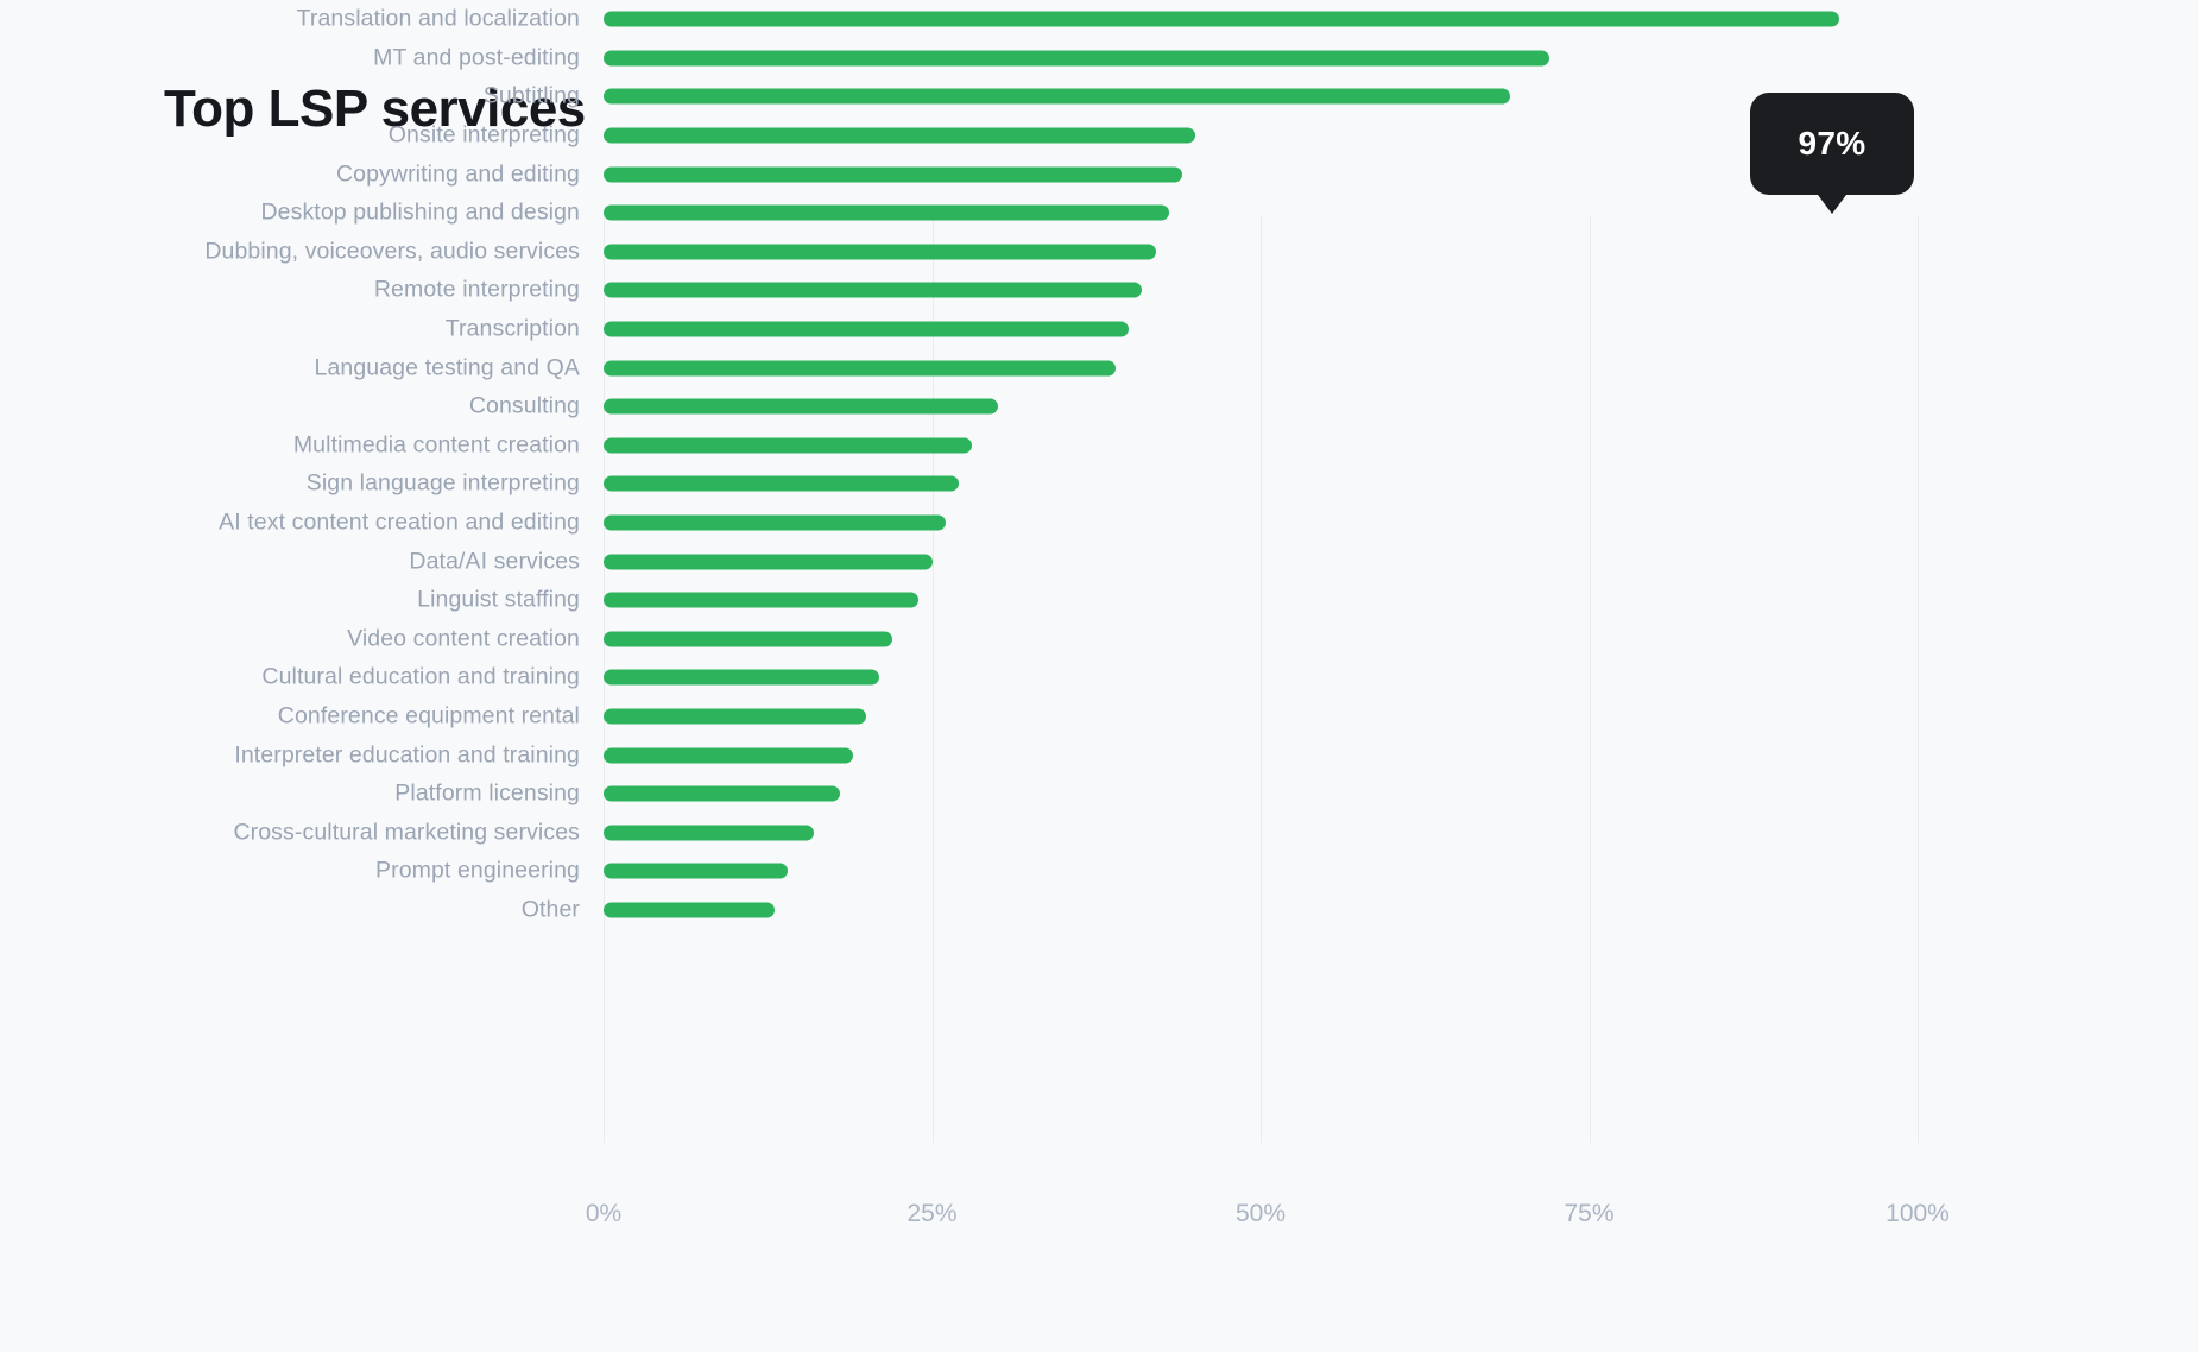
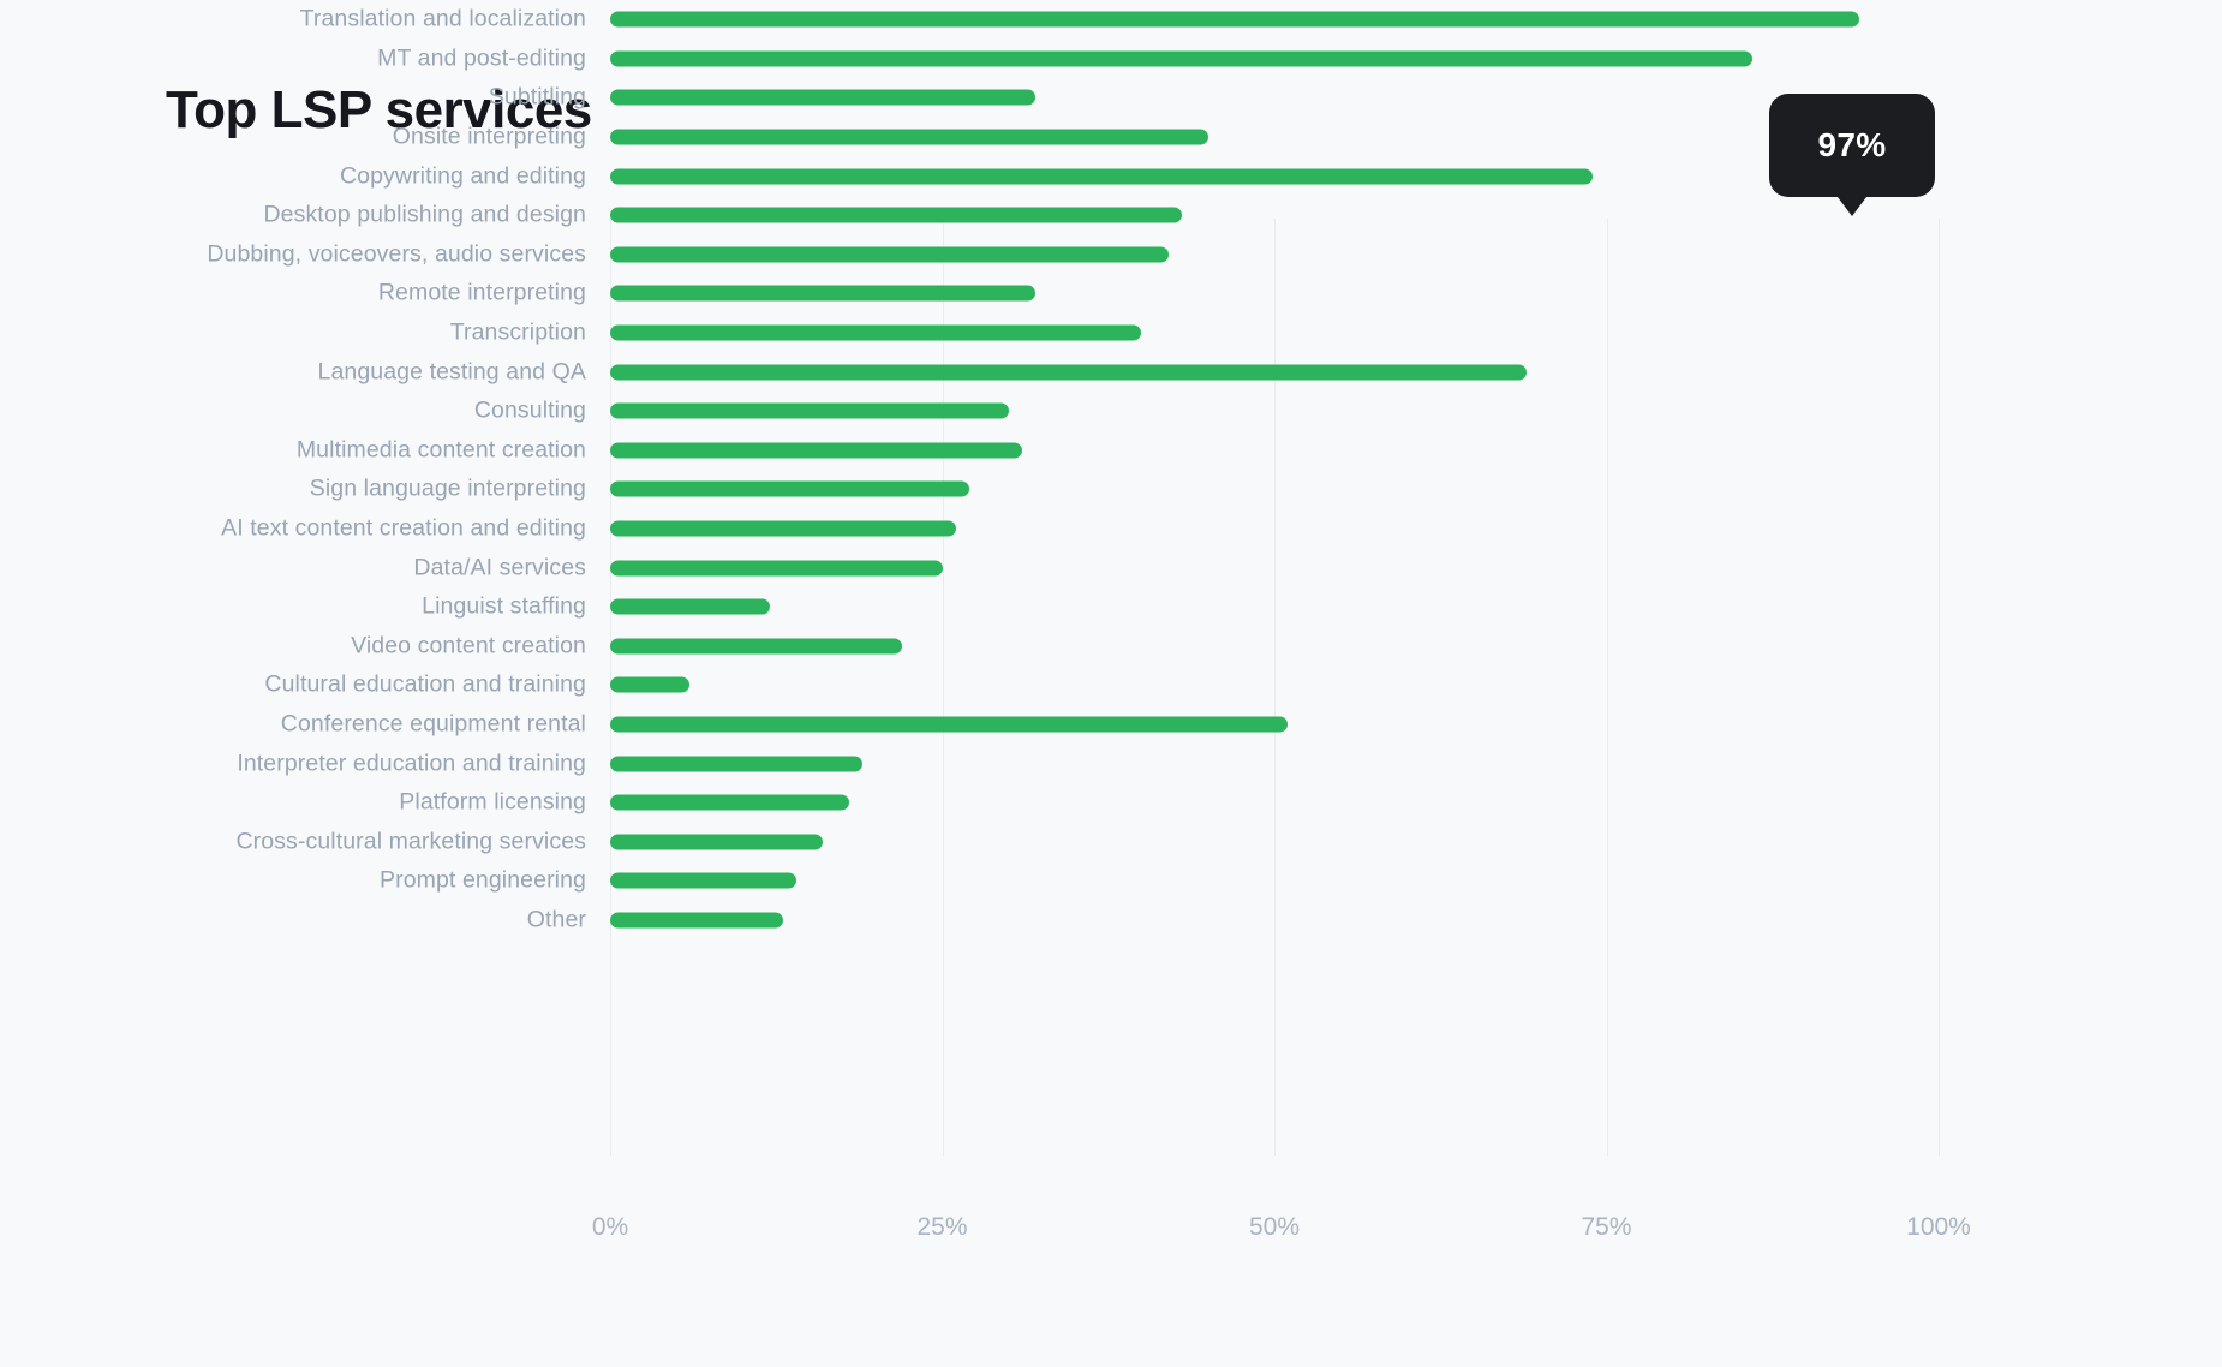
MT and post-editing: 72% -> 86%
Subtitling: 69% -> 32%
Copywriting and editing: 44% -> 74%
Remote interpreting: 41% -> 32%
Language testing and QA: 39% -> 69%
Multimedia content creation: 28% -> 31%
Linguist staffing: 24% -> 12%
Cultural education and training: 21% -> 6%
Conference equipment rental: 20% -> 51%
